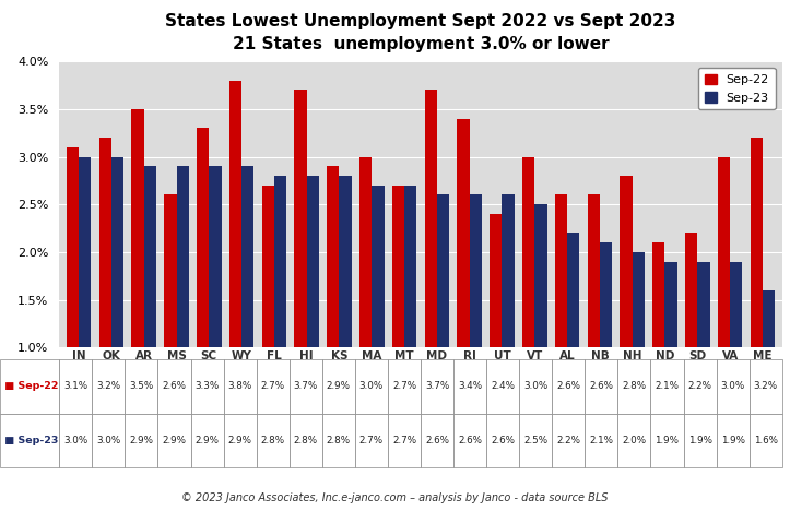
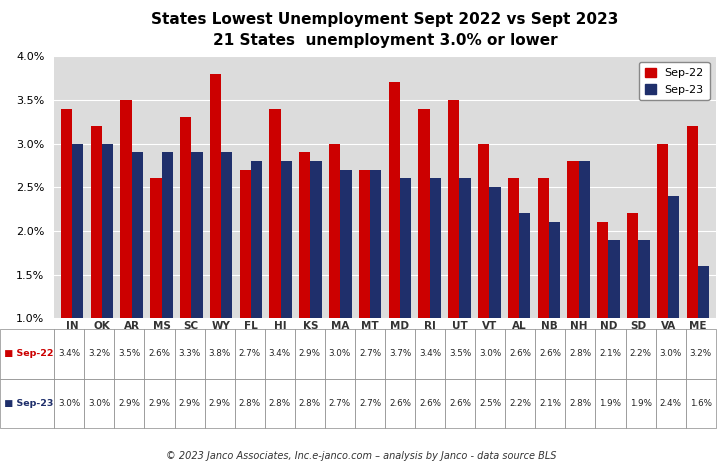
Sep-22/IN: 3.1% -> 3.4%
Sep-22/HI: 3.7% -> 3.4%
Sep-22/UT: 2.4% -> 3.5%
Sep-23/NH: 2.0% -> 2.8%
Sep-23/VA: 1.9% -> 2.4%
